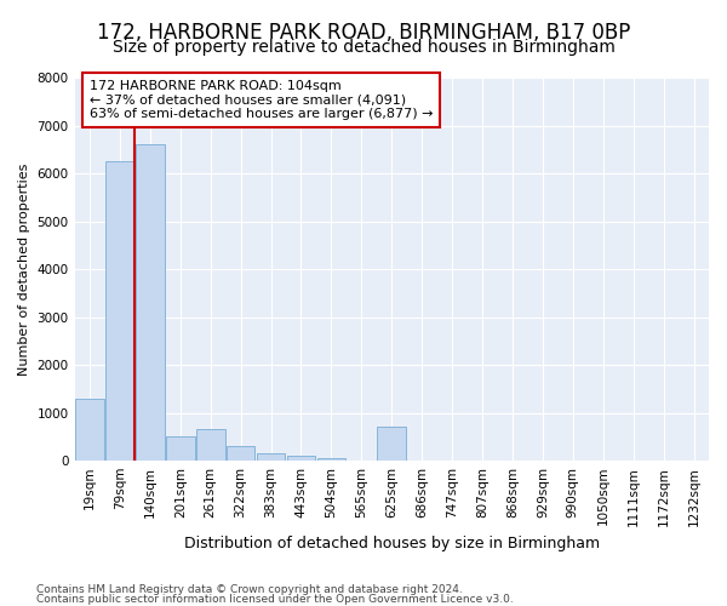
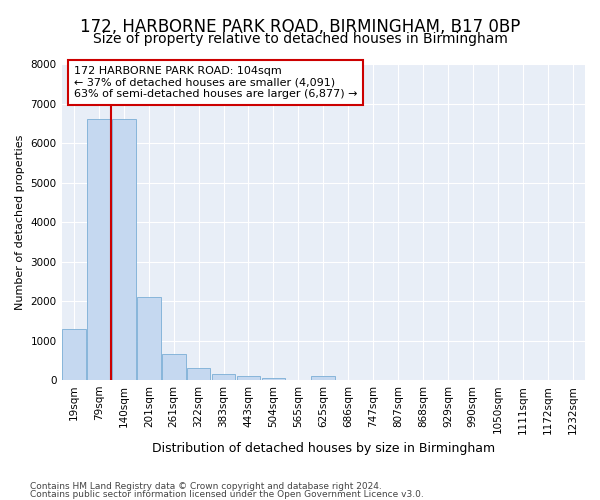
79sqm: 6250 -> 6600
201sqm: 500 -> 2100
625sqm: 700 -> 100
